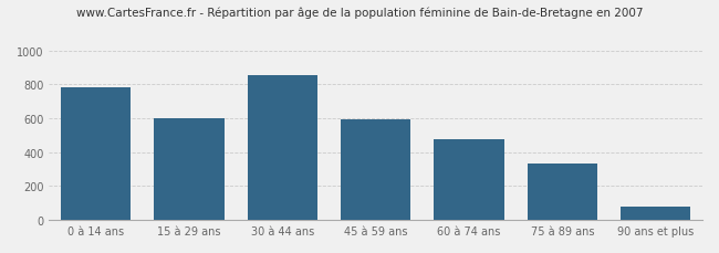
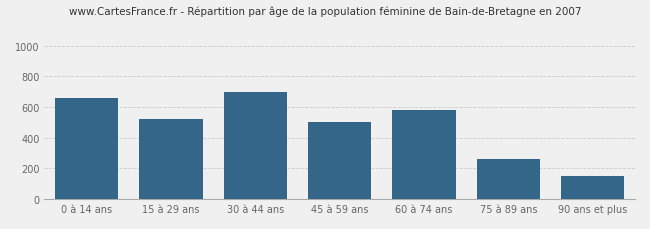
0 à 14 ans: 780 -> 660
15 à 29 ans: 600 -> 520
30 à 44 ans: 860 -> 700
45 à 59 ans: 600 -> 500
60 à 74 ans: 480 -> 580
75 à 89 ans: 330 -> 260
90 ans et plus: 80 -> 150
